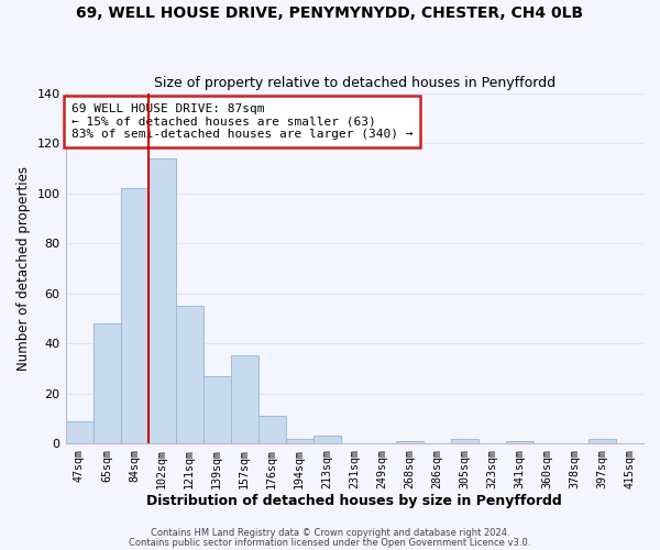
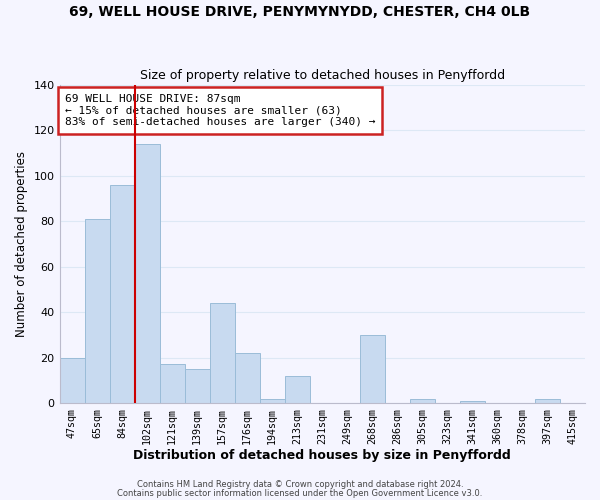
47sqm: 9 -> 20
65sqm: 48 -> 81
84sqm: 102 -> 96
121sqm: 55 -> 17
139sqm: 27 -> 15
157sqm: 35 -> 44
176sqm: 11 -> 22
213sqm: 3 -> 12
268sqm: 1 -> 30
